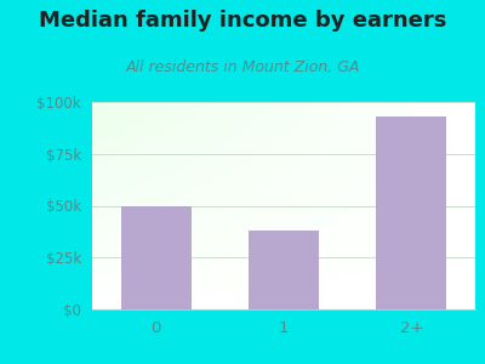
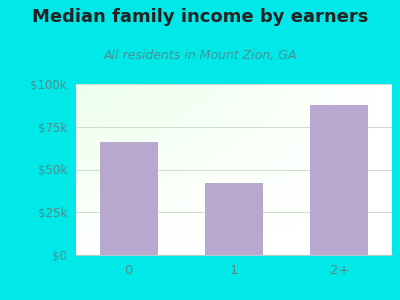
0: $50k -> $66k
1: $38k -> $42k
2+: $93k -> $88k
